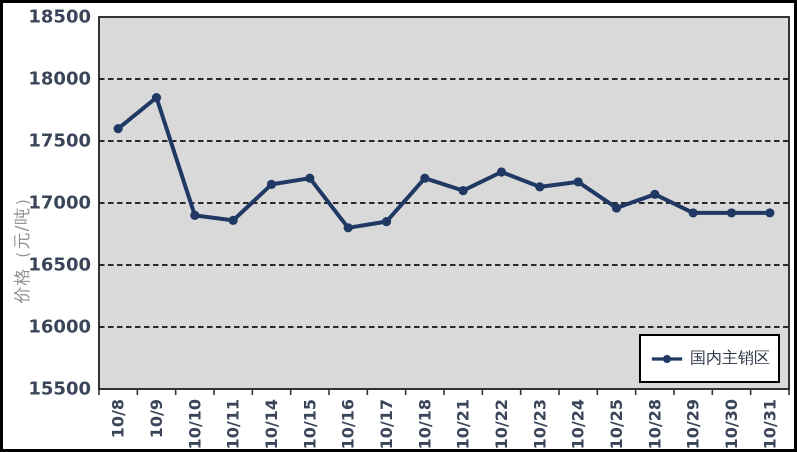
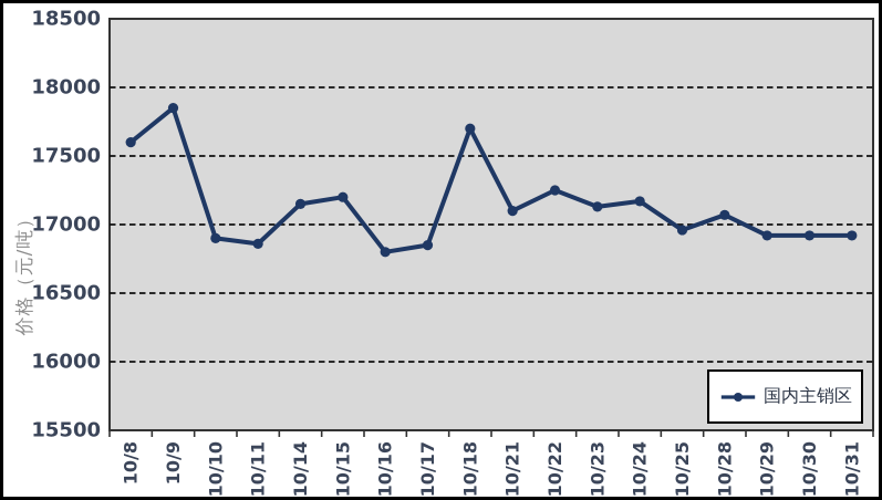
10/18: 17200 -> 17700
